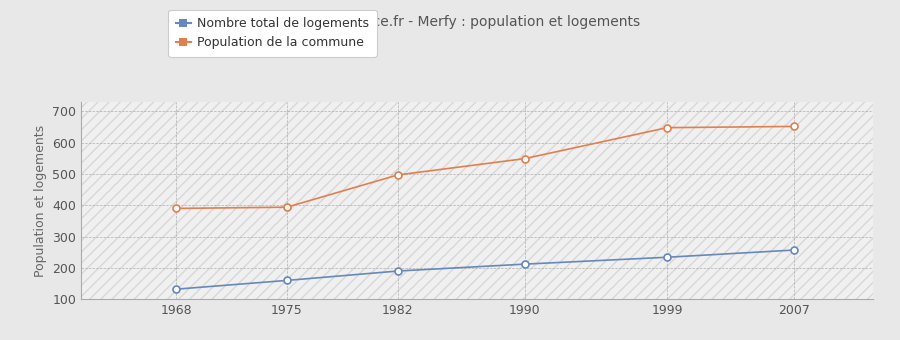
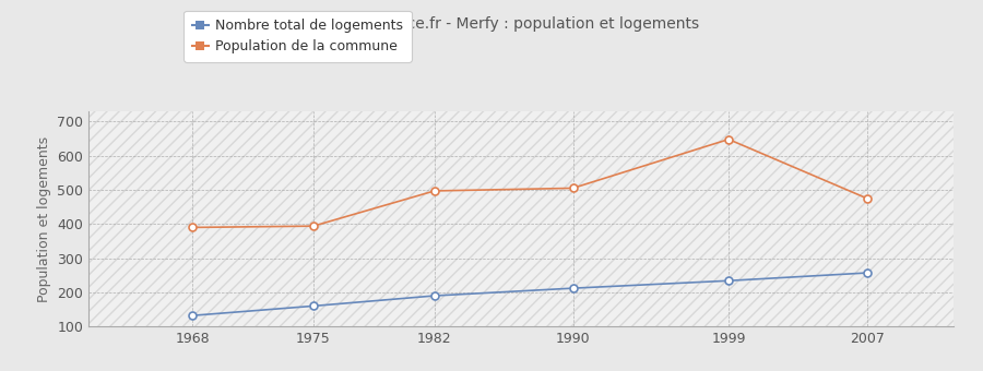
Population de la commune/1990: 549 -> 505
Population de la commune/2007: 652 -> 475
